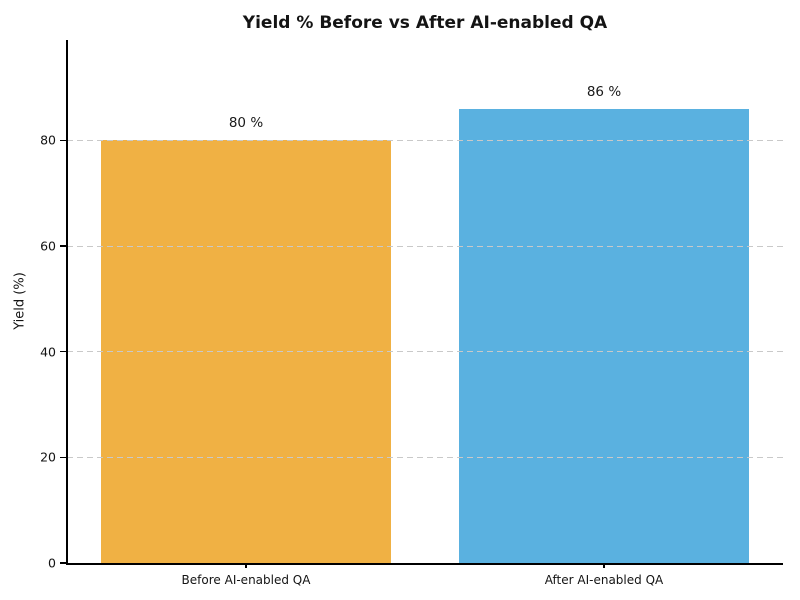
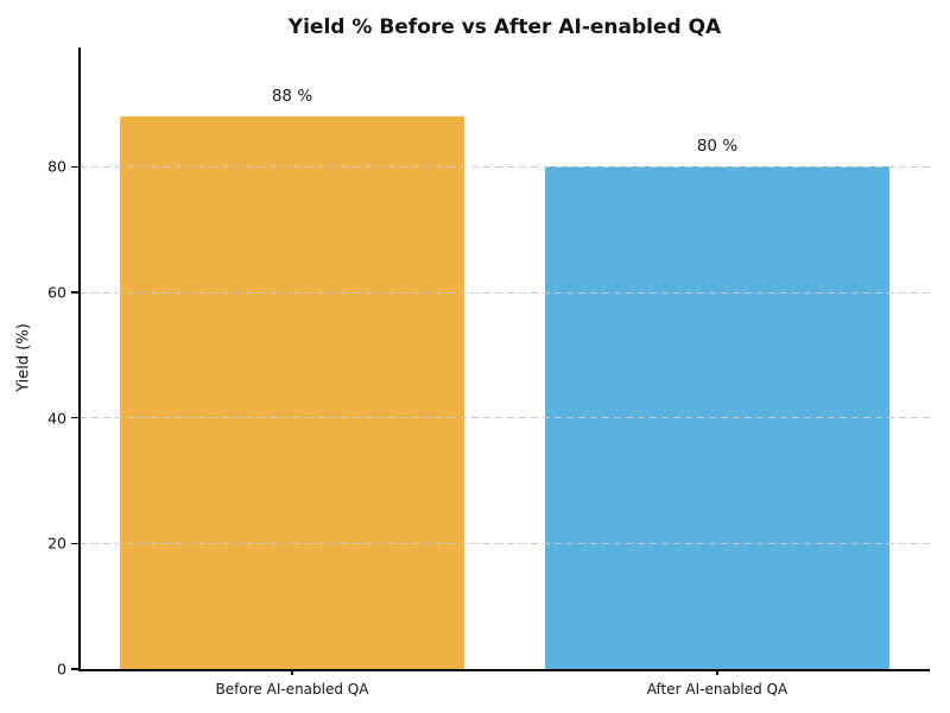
Before AI-enabled QA: 80 -> 88
After AI-enabled QA: 86 -> 80
